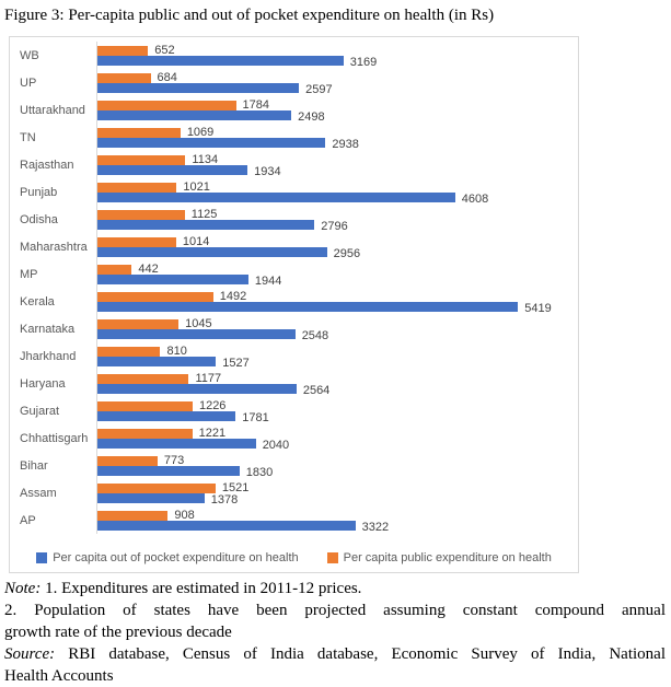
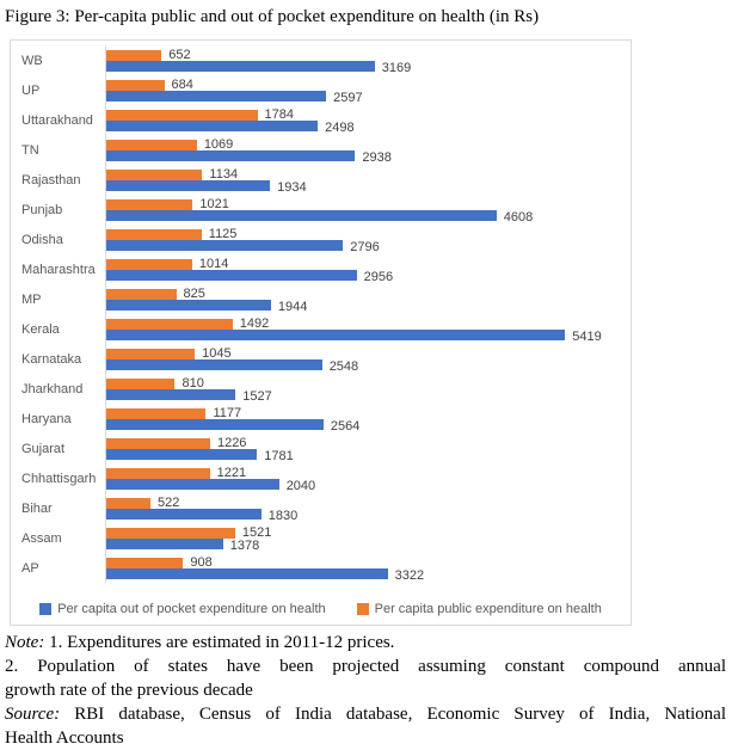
Per capita public expenditure on health/MP: 442 -> 825
Per capita public expenditure on health/Bihar: 773 -> 522
